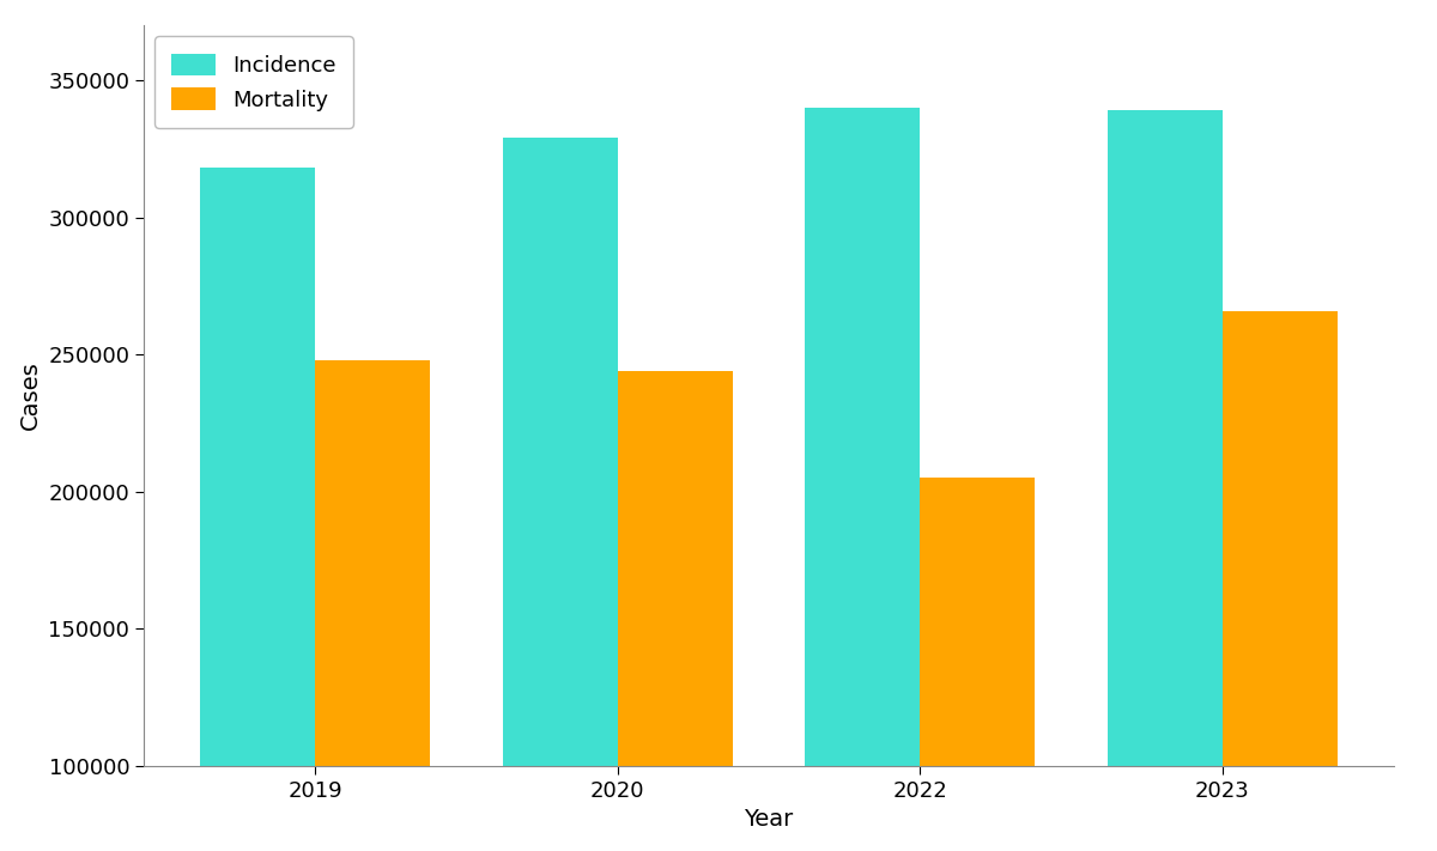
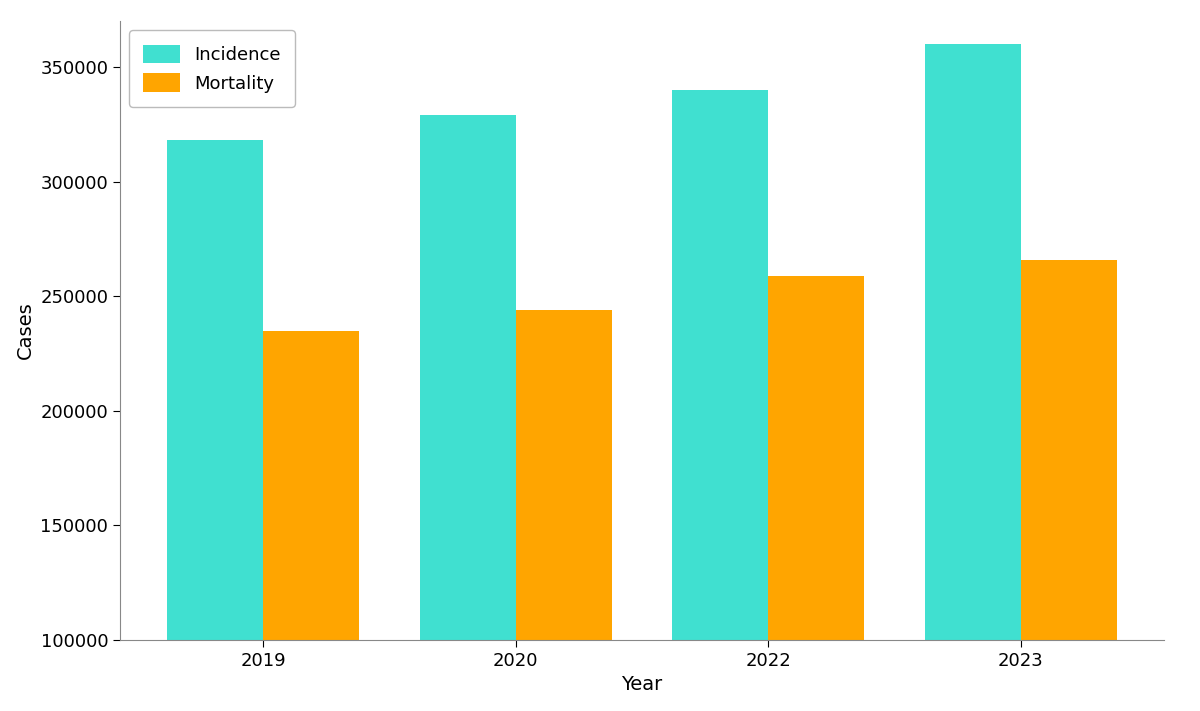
Mortality/2019: 248000 -> 235000
Mortality/2022: 205000 -> 259000
Incidence/2023: 339000 -> 360000
